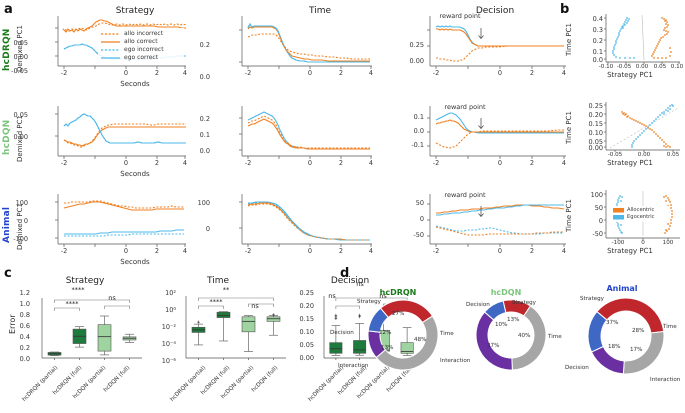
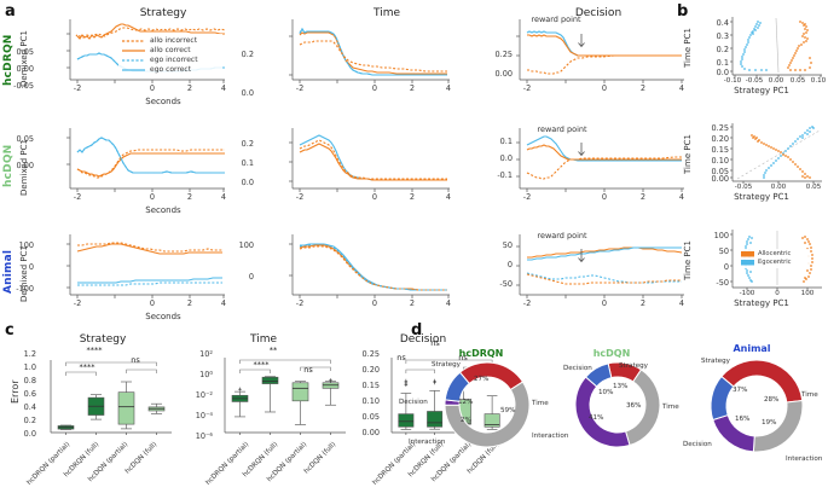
hcDRQN/Time: 48% -> 59%
hcDRQN/Interaction: 13% -> 2%
hcDQN/Time: 40% -> 36%
hcDQN/Interaction: 37% -> 41%
Animal/Interaction: 17% -> 19%
Animal/Decision: 18% -> 16%
